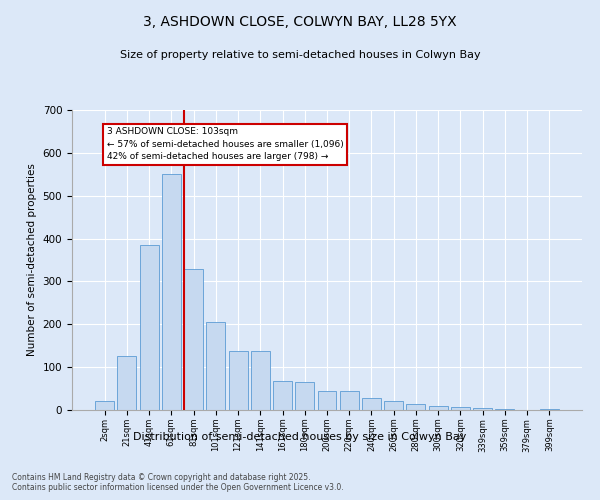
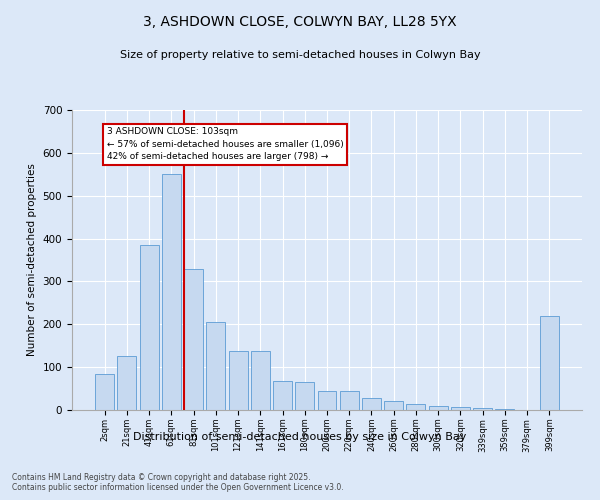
2sqm: 20 -> 85
399sqm: 2 -> 220
